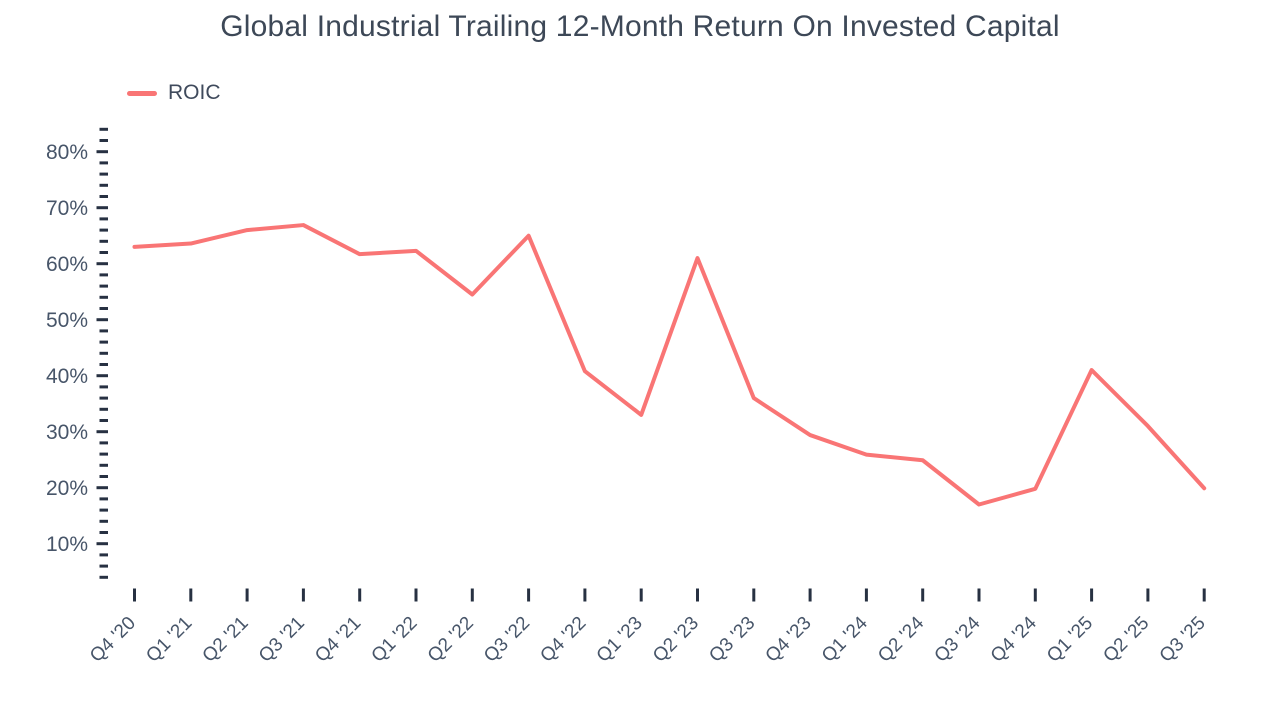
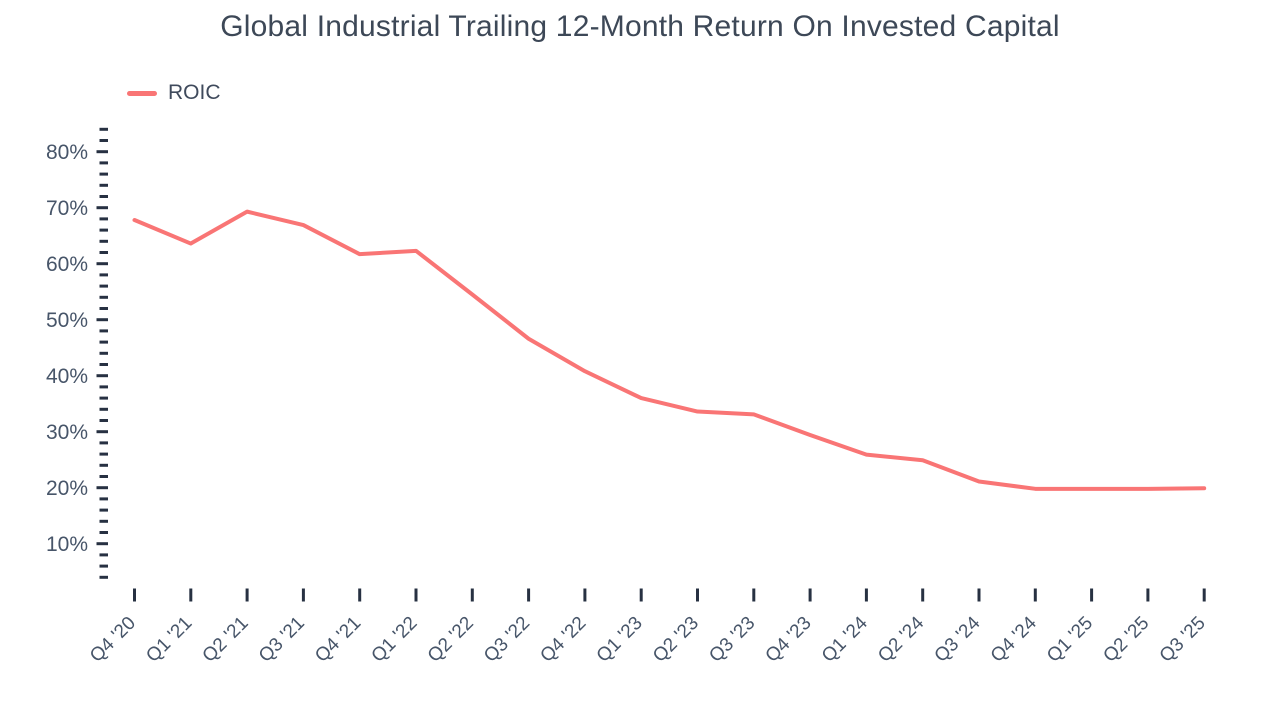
Q4 '20: 63% -> 68%
Q2 '21: 66% -> 69%
Q3 '22: 65% -> 47%
Q1 '23: 33% -> 36%
Q2 '23: 61% -> 34%
Q3 '23: 36% -> 33%
Q3 '24: 17% -> 21%
Q1 '25: 41% -> 20%
Q2 '25: 31% -> 20%
